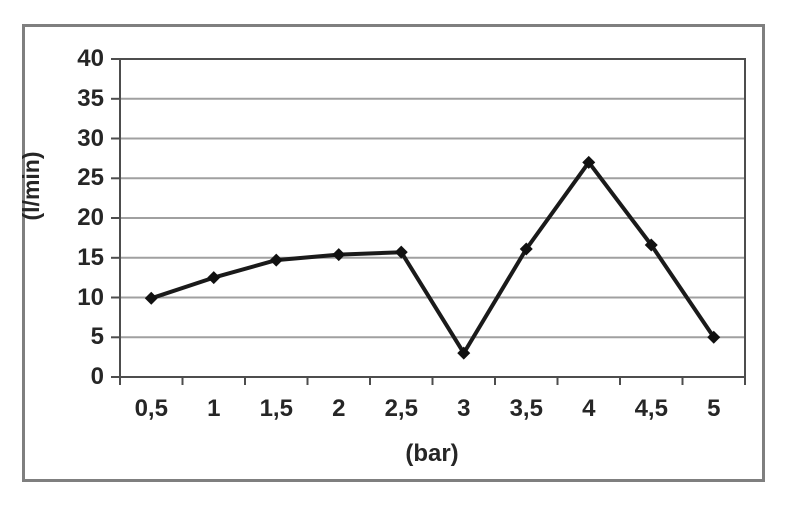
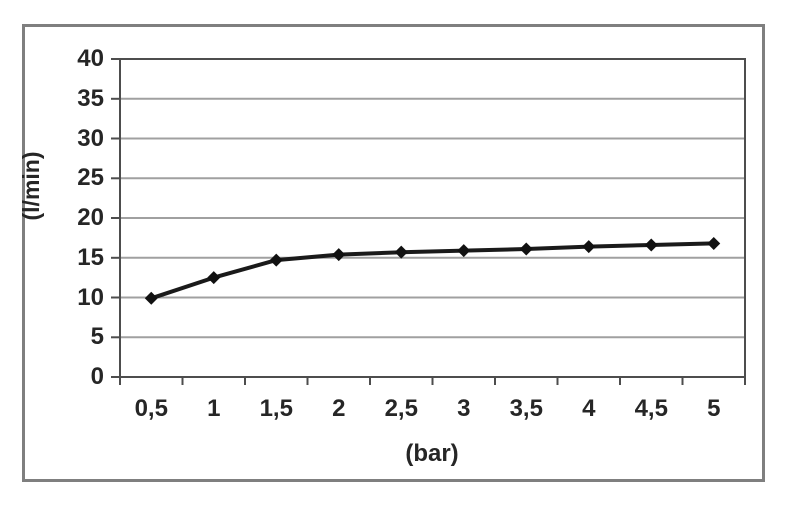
3: 3 -> 16
4: 27 -> 16
5: 5 -> 17
